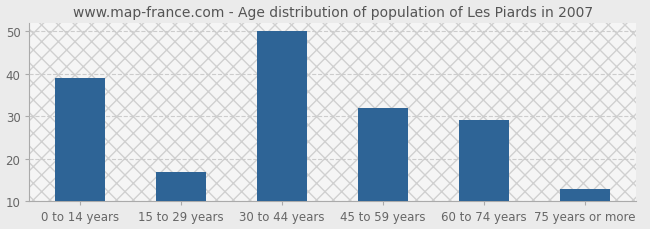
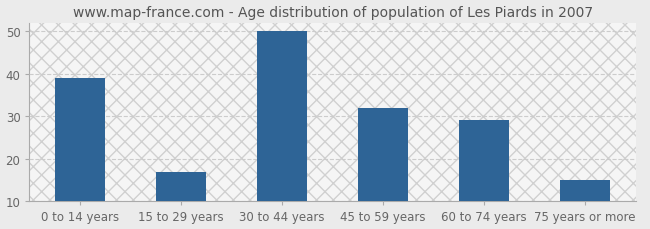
75 years or more: 13 -> 15
